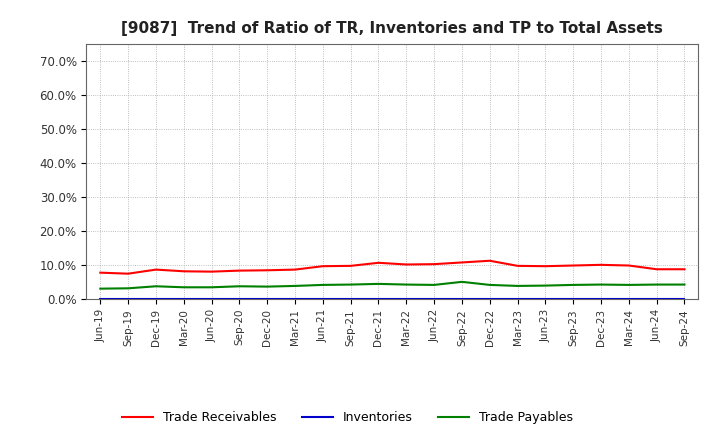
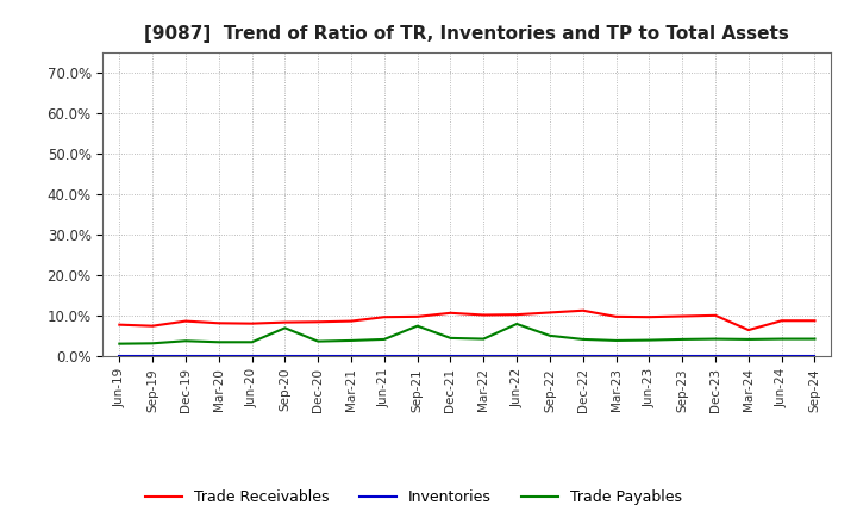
Trade Payables/Sep-20: 3.8% -> 7.0%
Trade Payables/Sep-21: 4.3% -> 7.5%
Trade Payables/Jun-22: 4.2% -> 8.0%
Trade Receivables/Mar-24: 9.9% -> 6.5%
